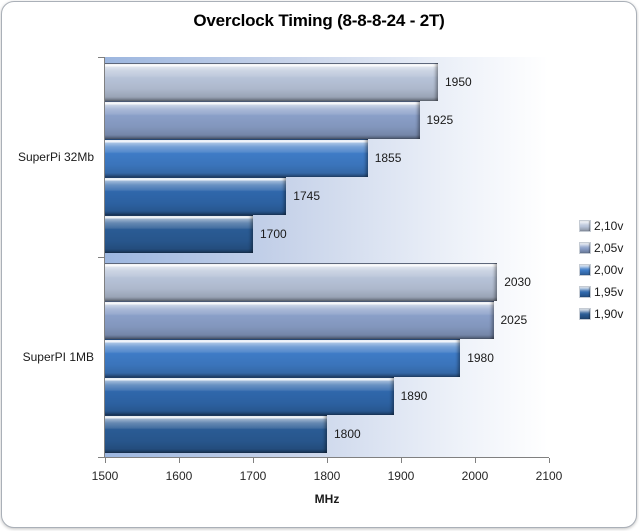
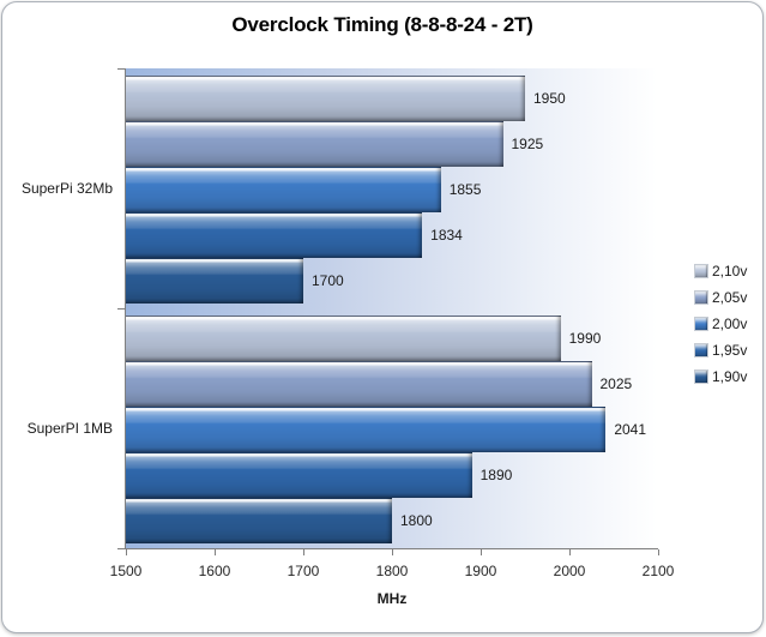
1,95v/SuperPi 32Mb: 1745 -> 1834
2,10v/SuperPI 1MB: 2030 -> 1990
2,00v/SuperPI 1MB: 1980 -> 2041
